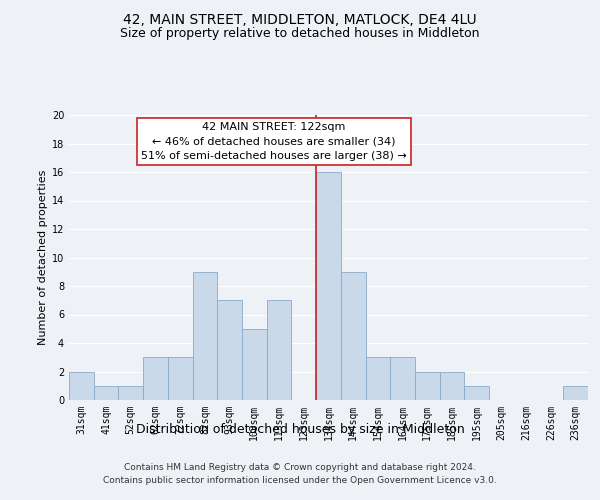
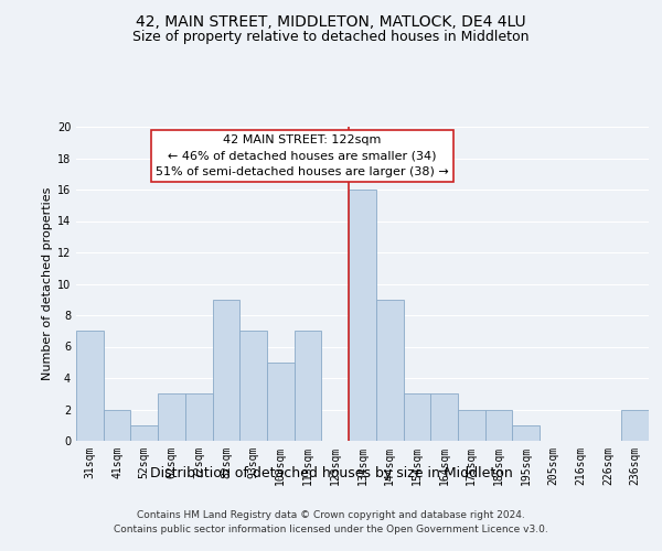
31sqm: 2 -> 7
41sqm: 1 -> 2
236sqm: 1 -> 2
